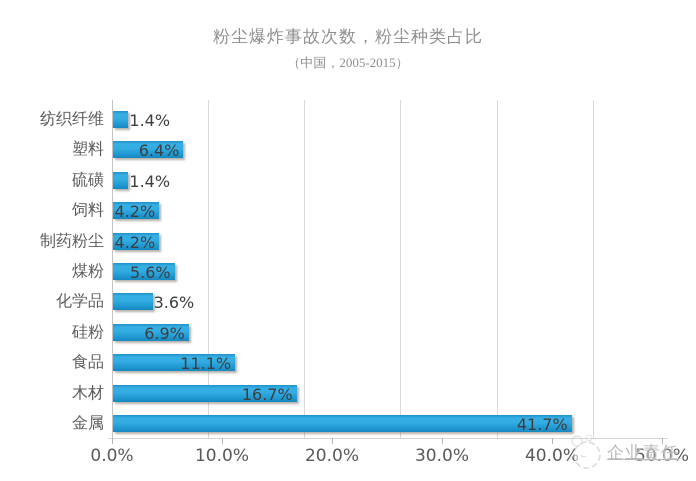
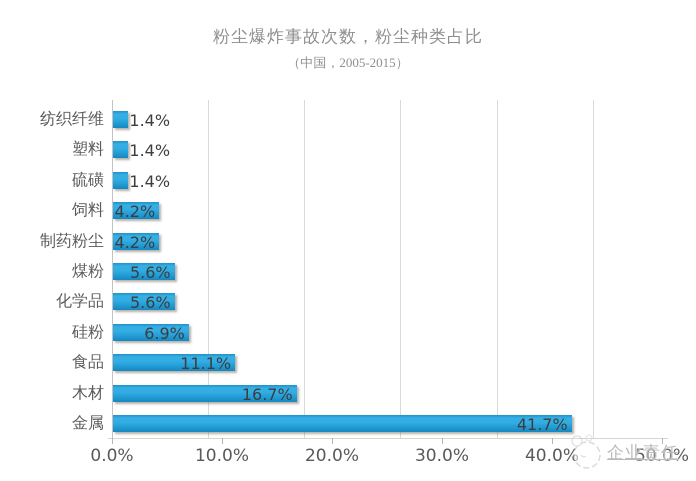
塑料: 6.4% -> 1.4%
化学品: 3.6% -> 5.6%
